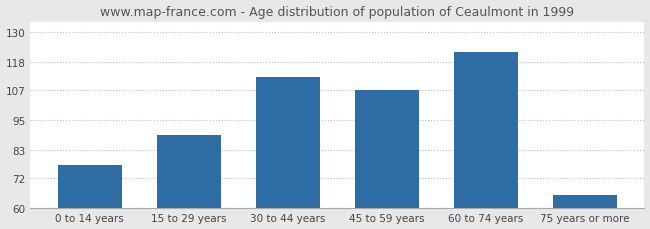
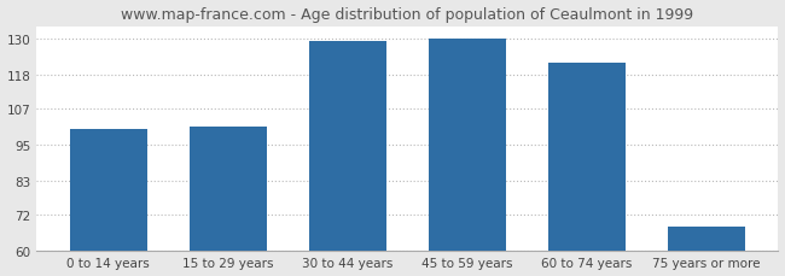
0 to 14 years: 77 -> 100
15 to 29 years: 89 -> 101
30 to 44 years: 112 -> 129
45 to 59 years: 107 -> 130
75 years or more: 65 -> 68
